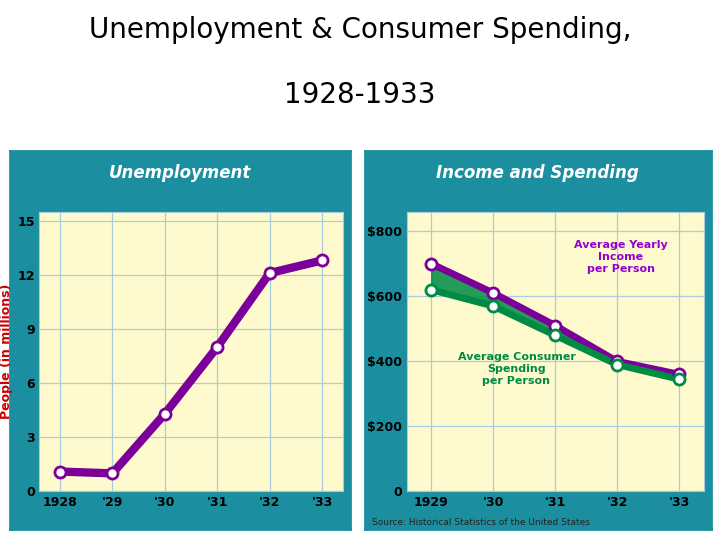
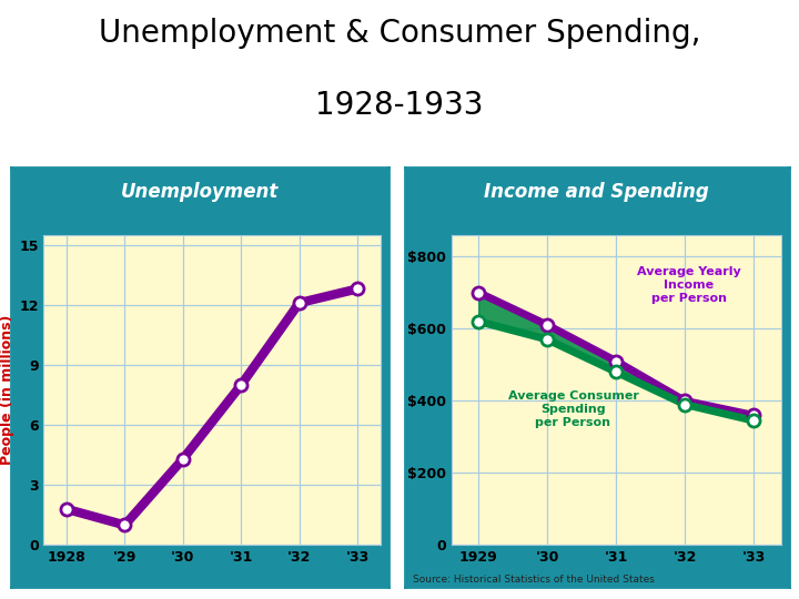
1928: 1.1 -> 1.8
